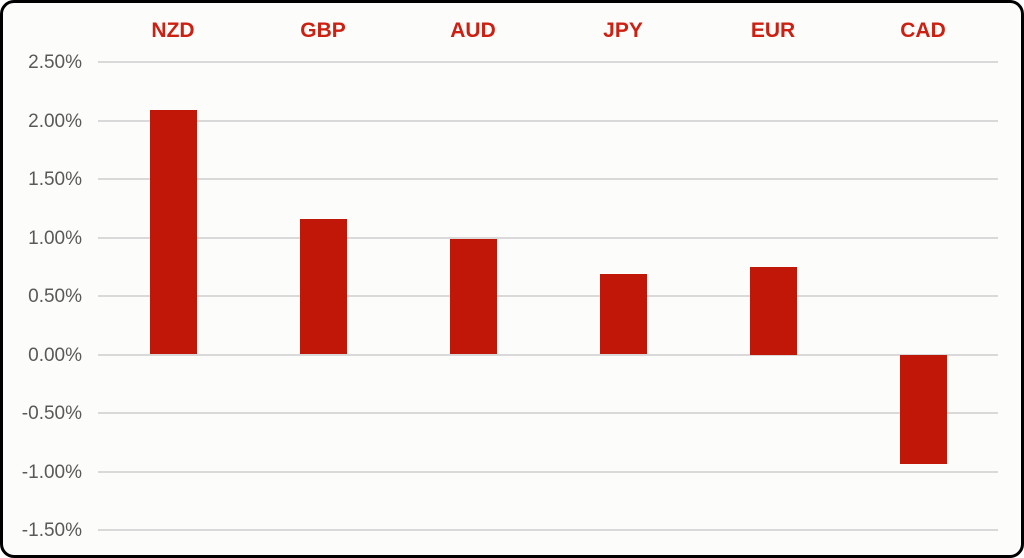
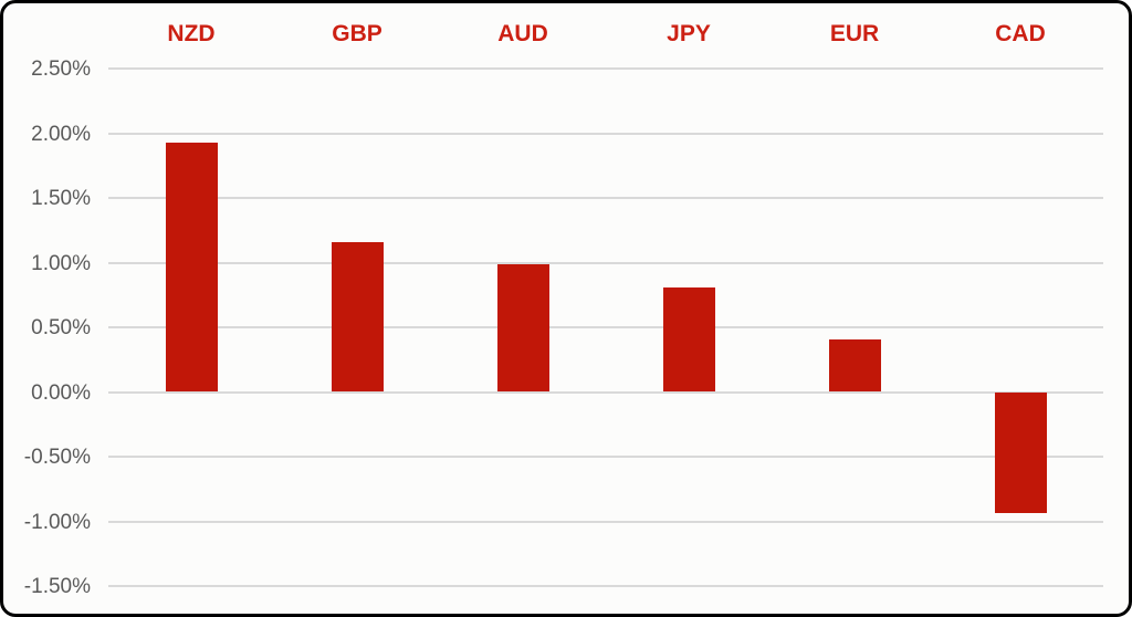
NZD: 2.09% -> 1.93%
JPY: 0.69% -> 0.81%
EUR: 0.75% -> 0.41%
